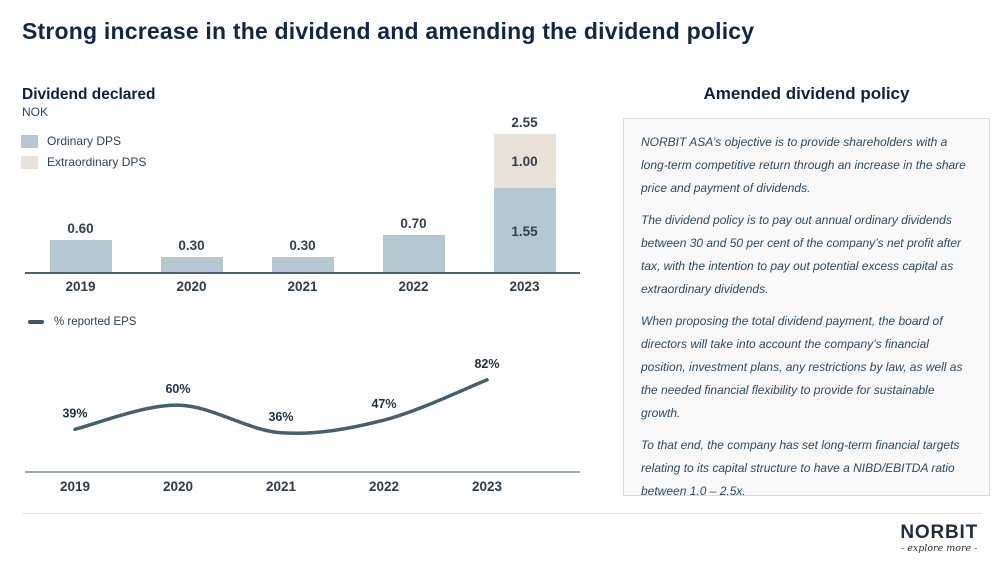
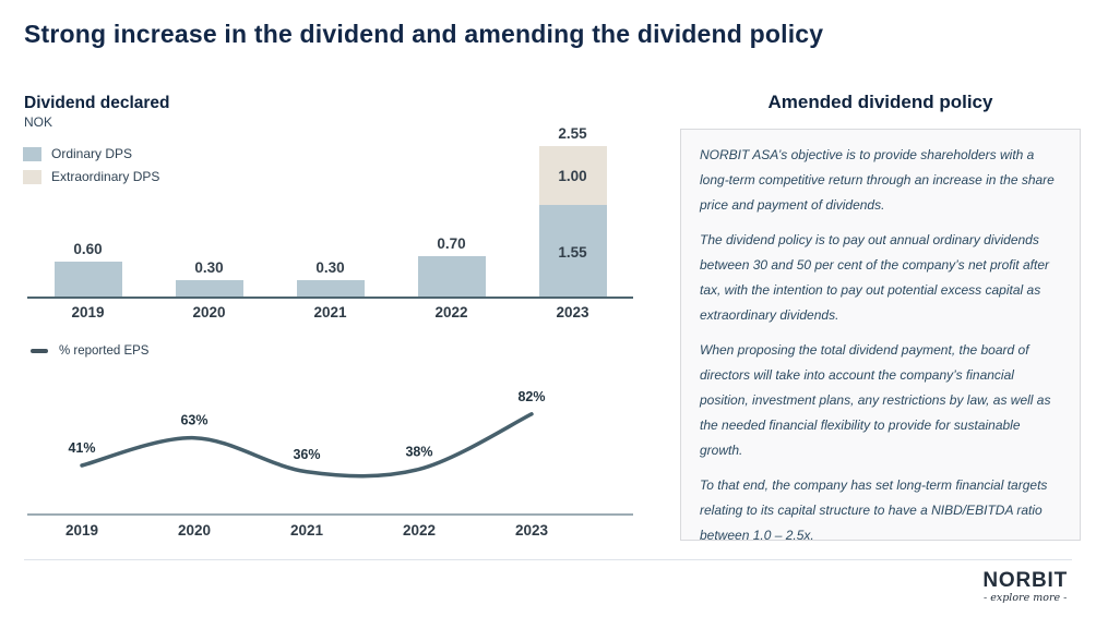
% reported EPS/2019: 39% -> 41%
% reported EPS/2020: 60% -> 63%
% reported EPS/2022: 47% -> 38%
